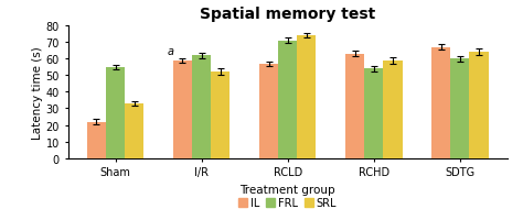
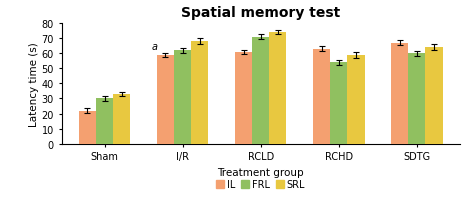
FRL/Sham: 55 -> 30
SRL/I/R: 52 -> 68
IL/RCLD: 57 -> 61
